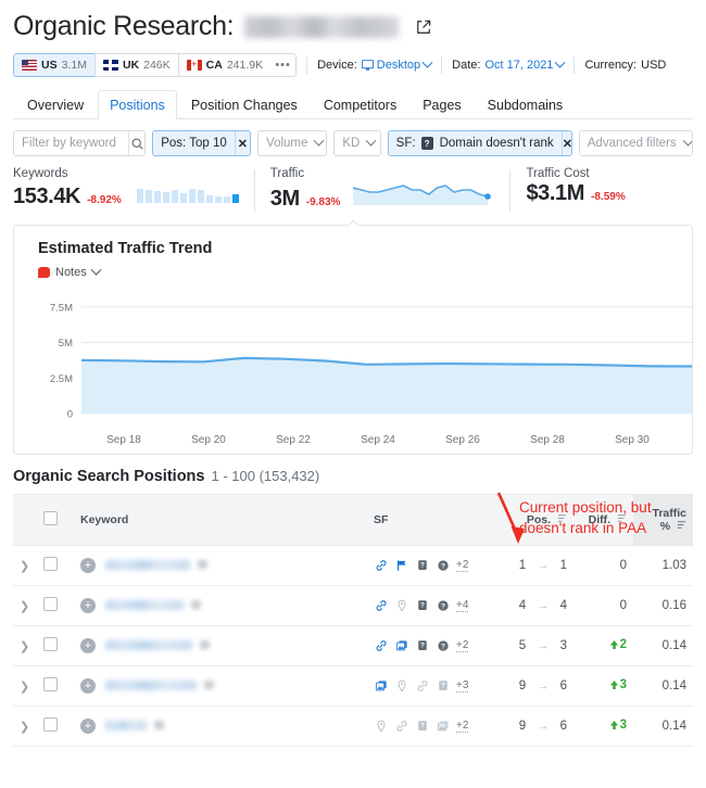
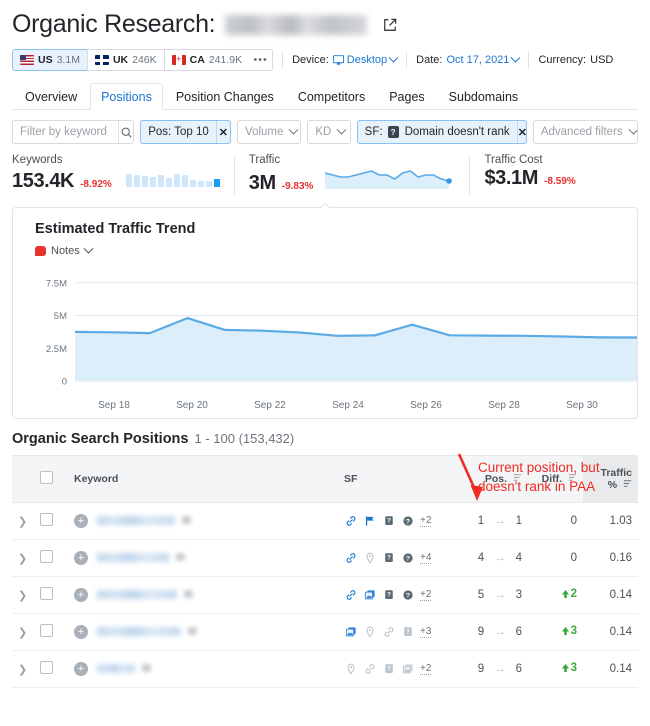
Sep 20: 3.6M -> 4.8M
Sep 26: 3.5M -> 4.3M
